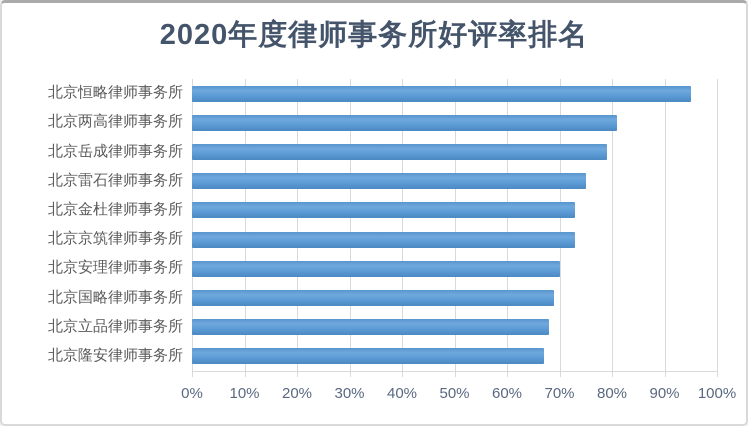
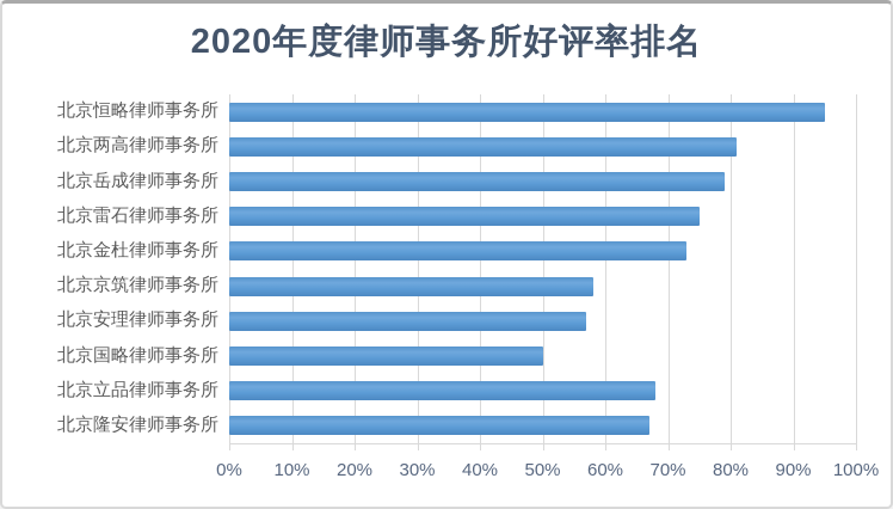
北京京筑律师事务所: 73% -> 58%
北京安理律师事务所: 70% -> 57%
北京国略律师事务所: 69% -> 50%
